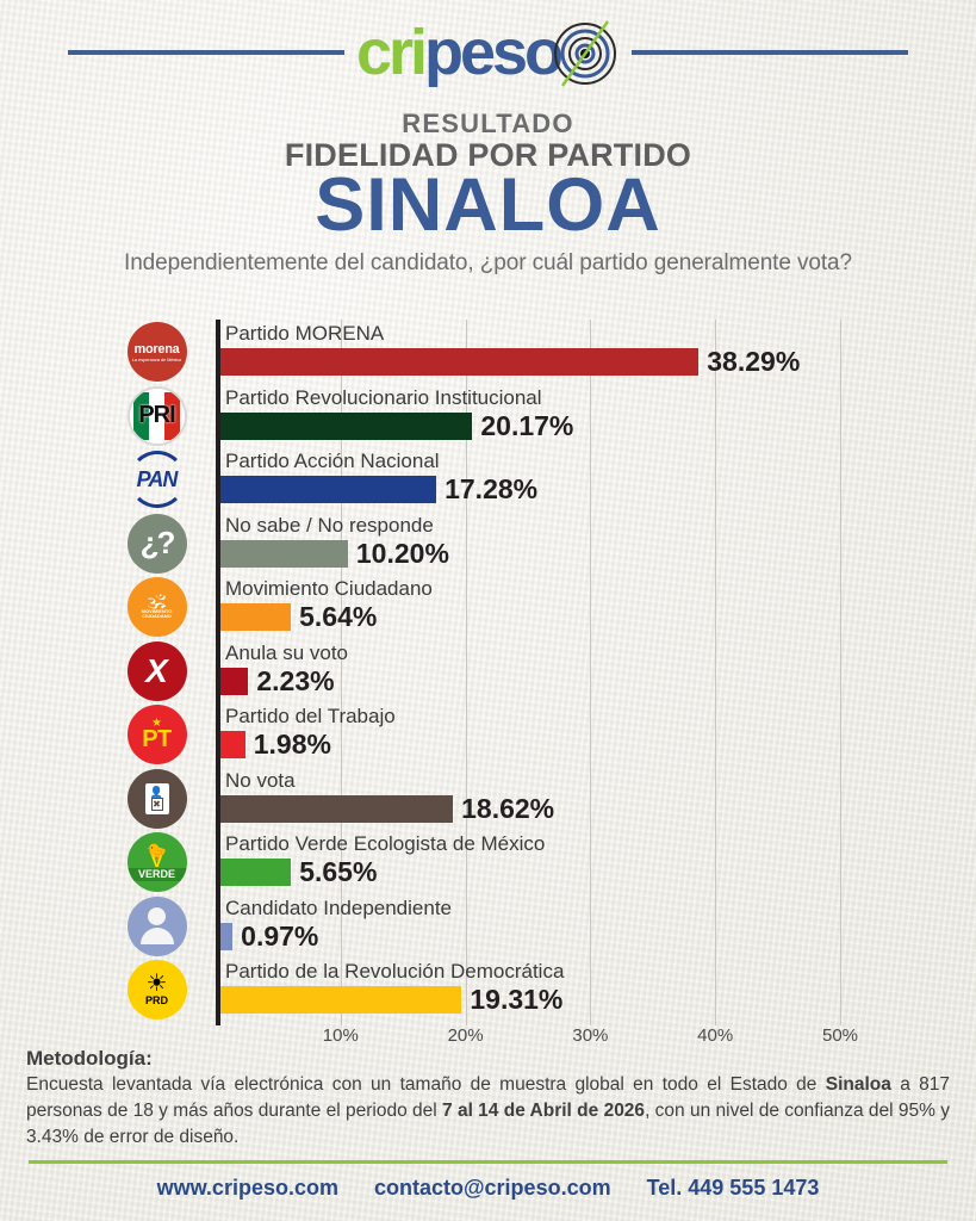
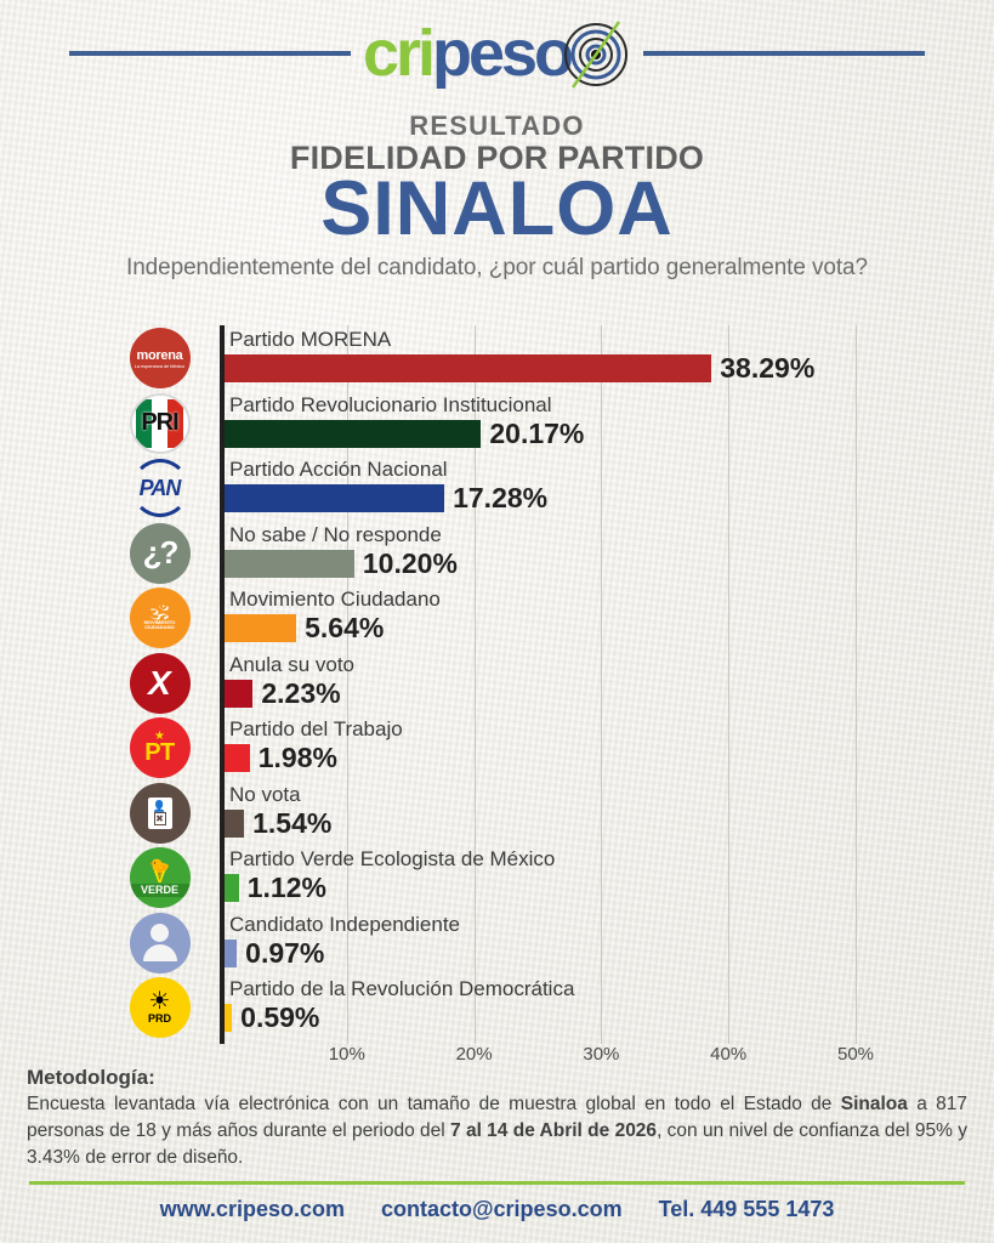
No vota: 18.62% -> 1.54%
Partido Verde Ecologista de México: 5.65% -> 1.12%
Partido de la Revolución Democrática: 19.31% -> 0.59%
